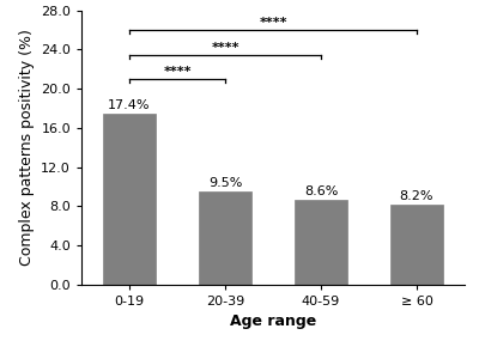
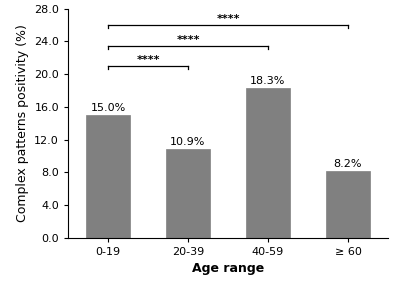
0-19: 17.4% -> 15.0%
20-39: 9.5% -> 10.9%
40-59: 8.6% -> 18.3%
